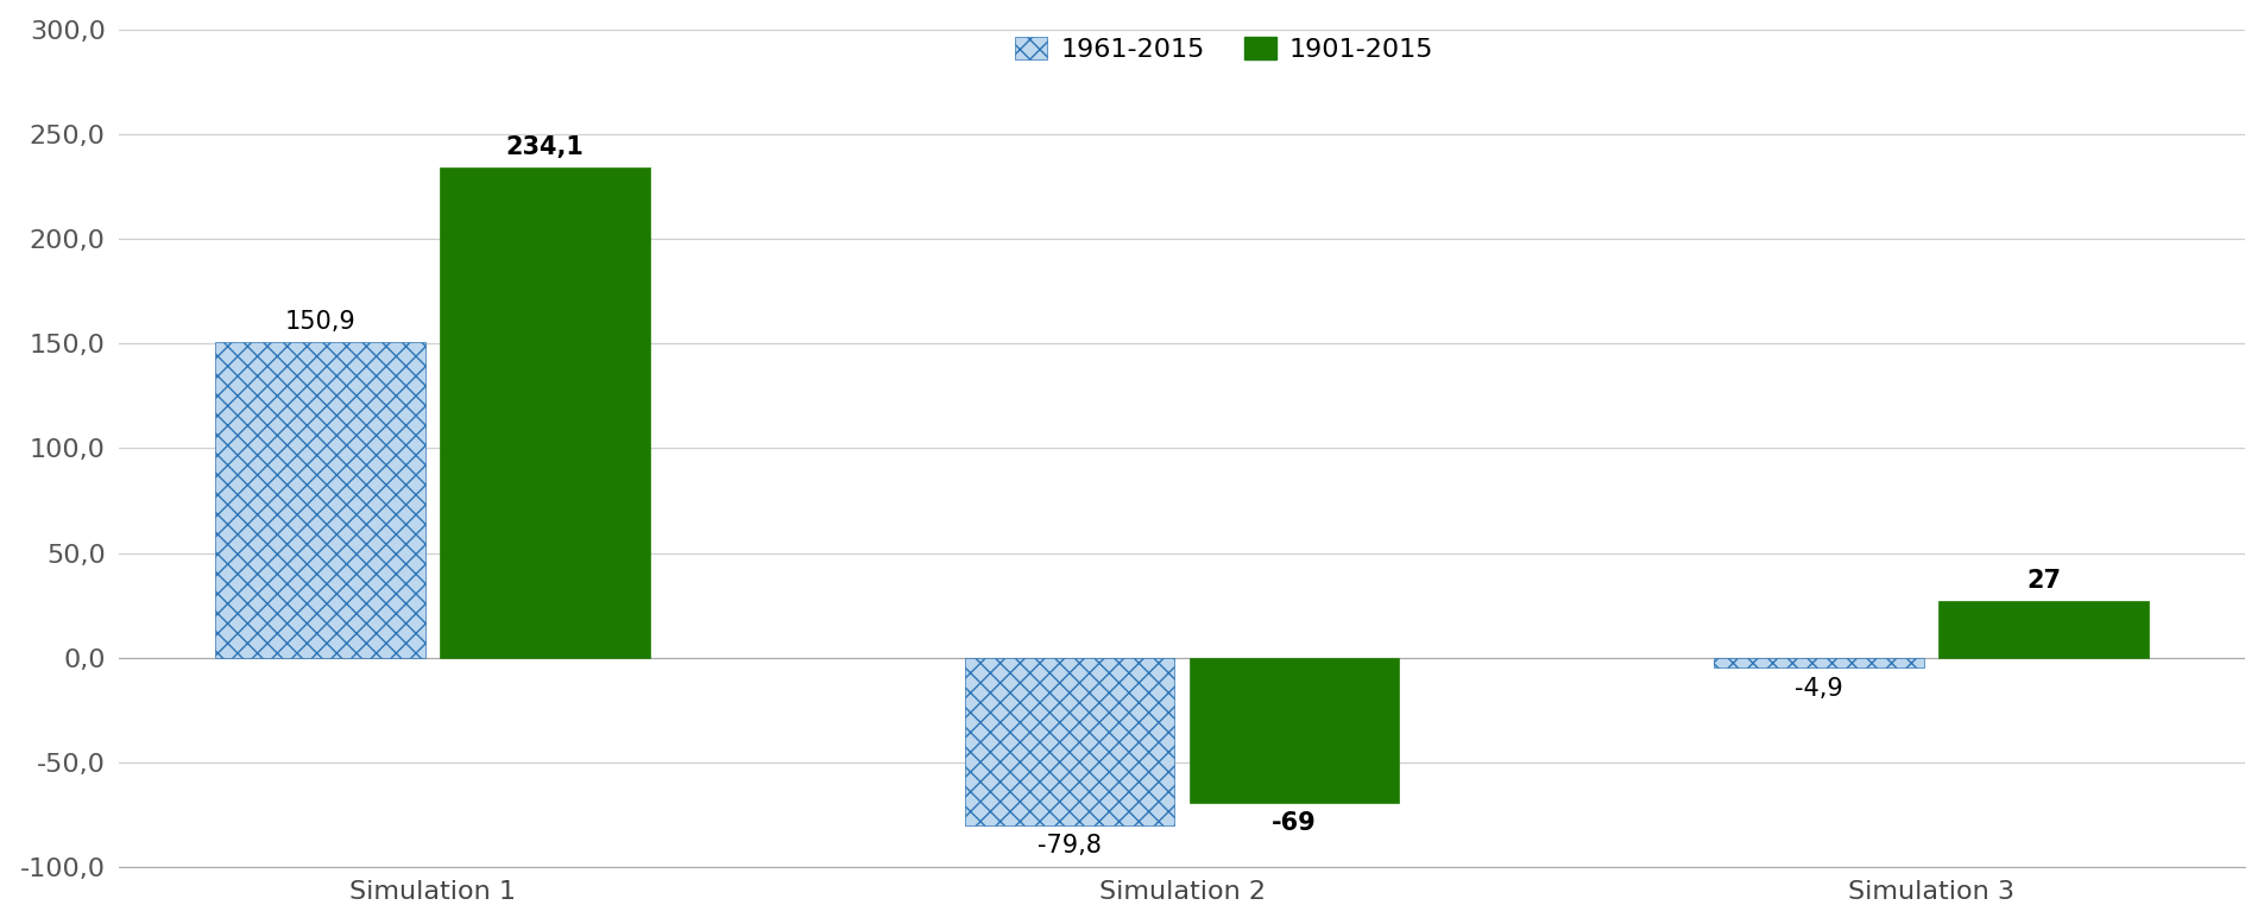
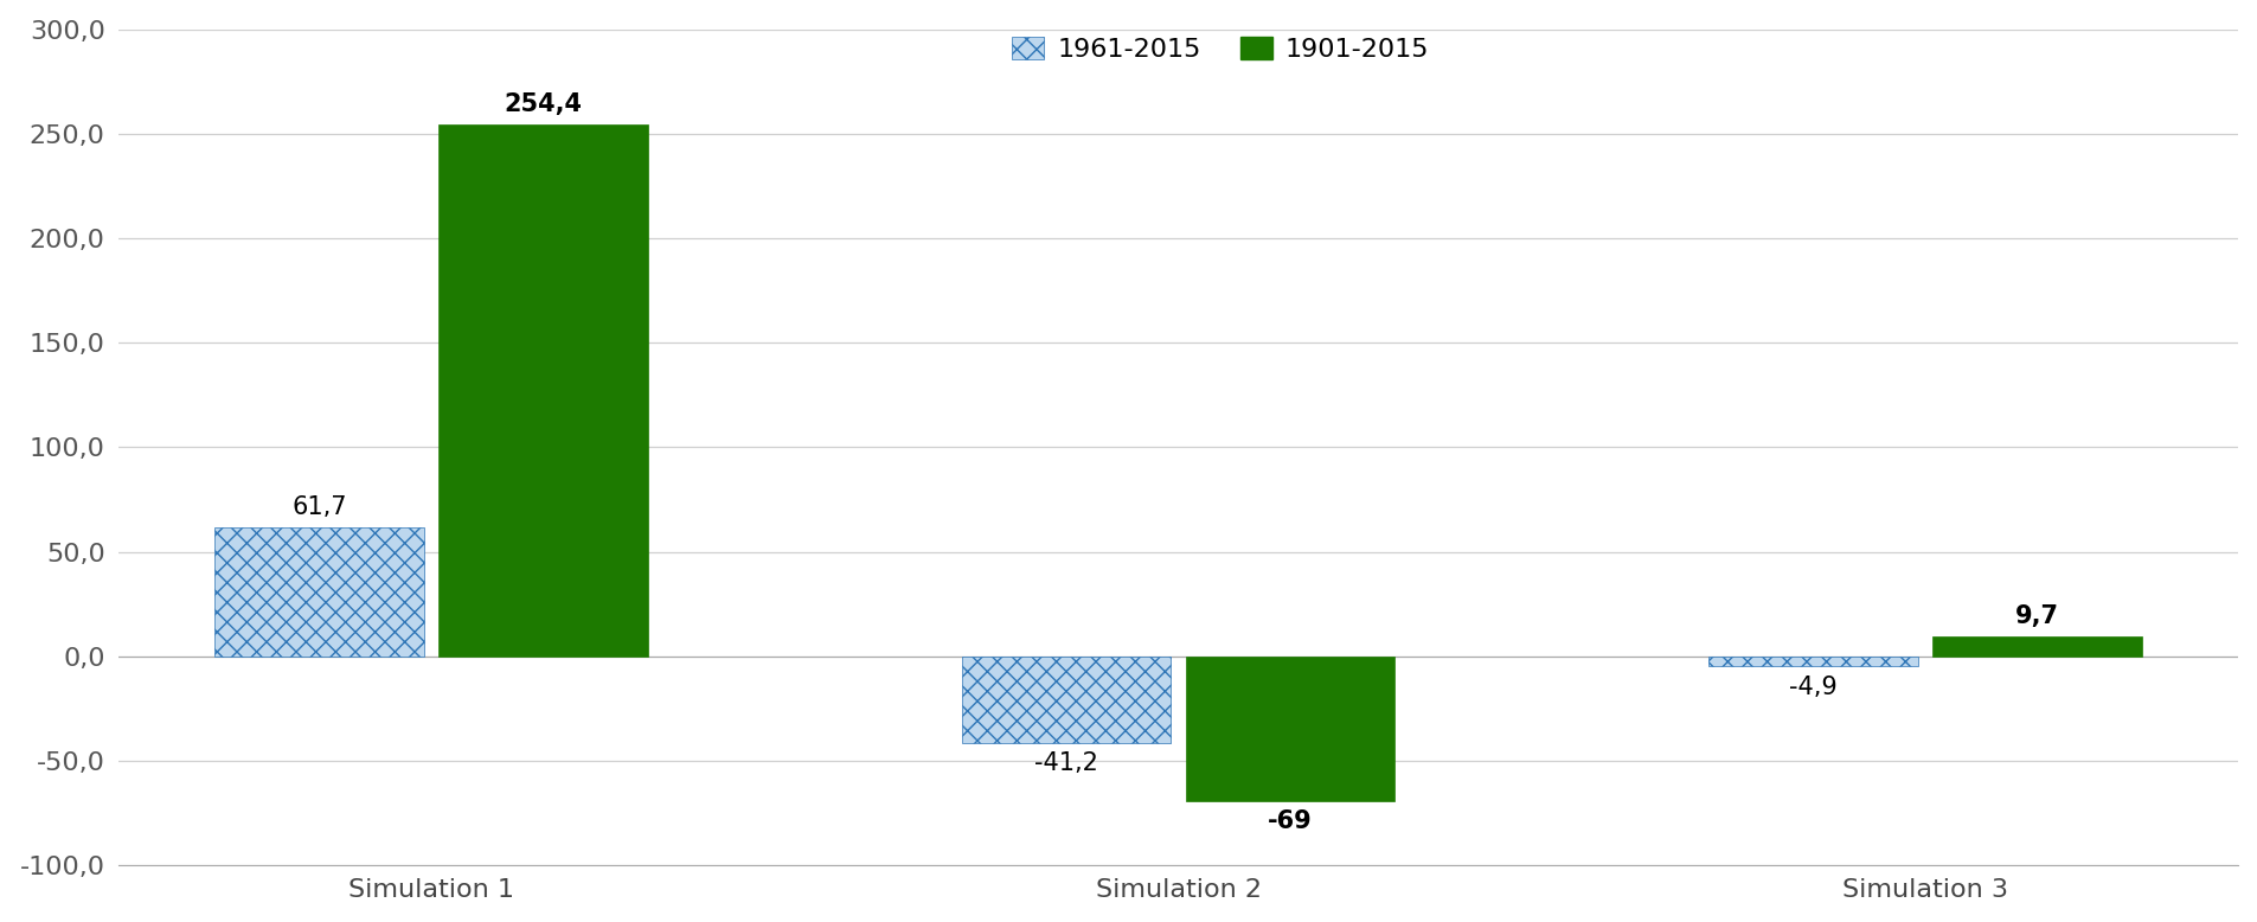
1961-2015/Simulation 1: 150,9 -> 61,7
1901-2015/Simulation 1: 234,1 -> 254,4
1961-2015/Simulation 2: -79,8 -> -41,2
1901-2015/Simulation 3: 27 -> 9,7
